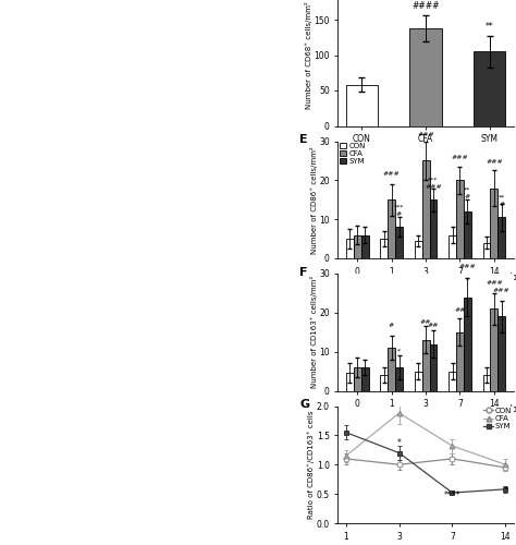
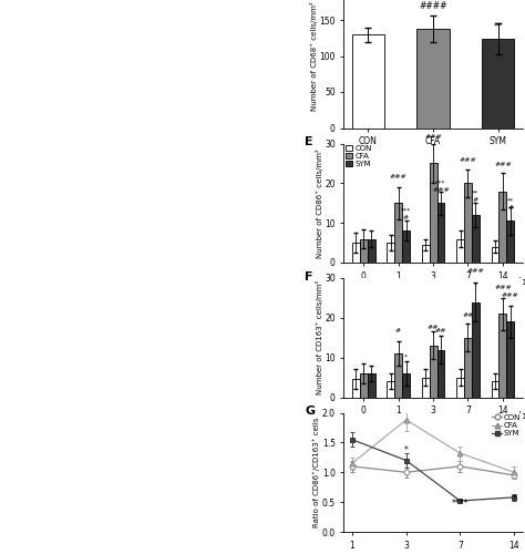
CON: 58 -> 130
SYM: 105 -> 124
